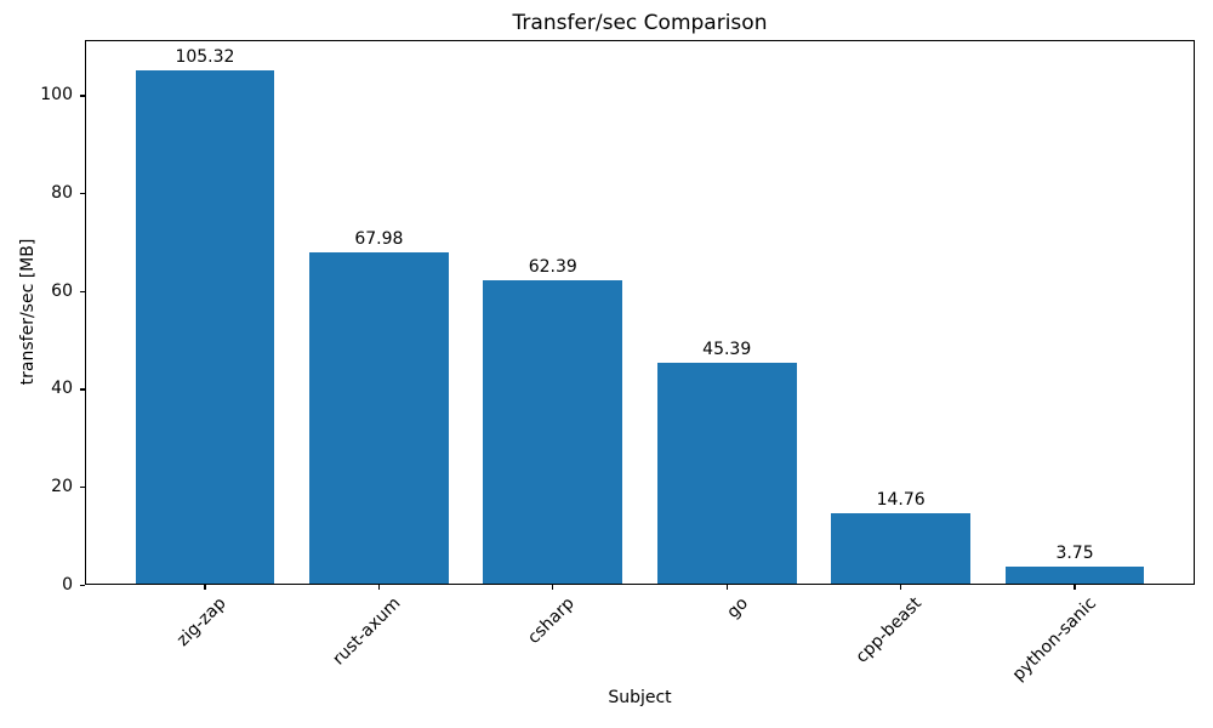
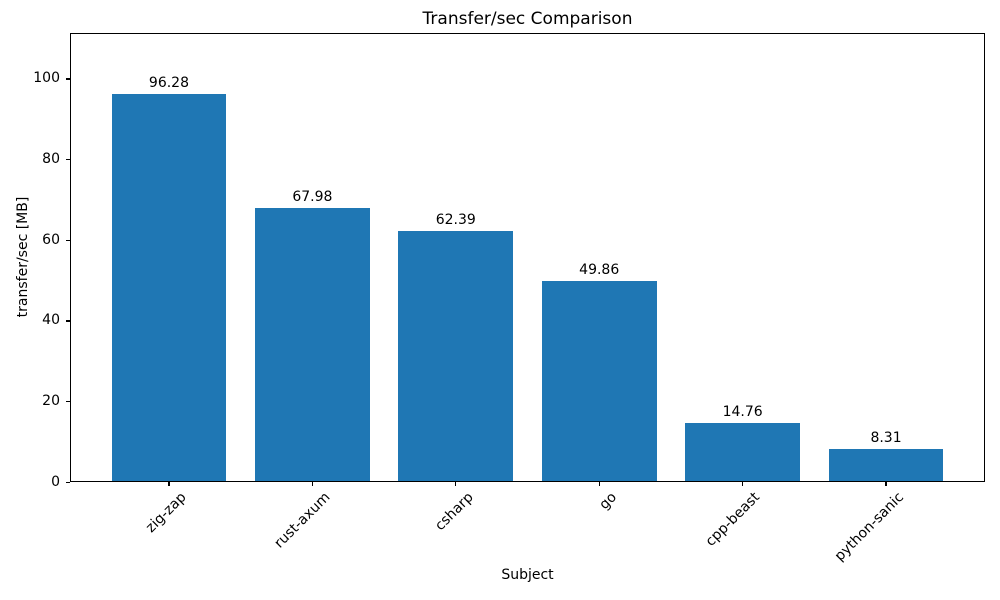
zig-zap: 105.32 -> 96.28
go: 45.39 -> 49.86
python-sanic: 3.75 -> 8.31
